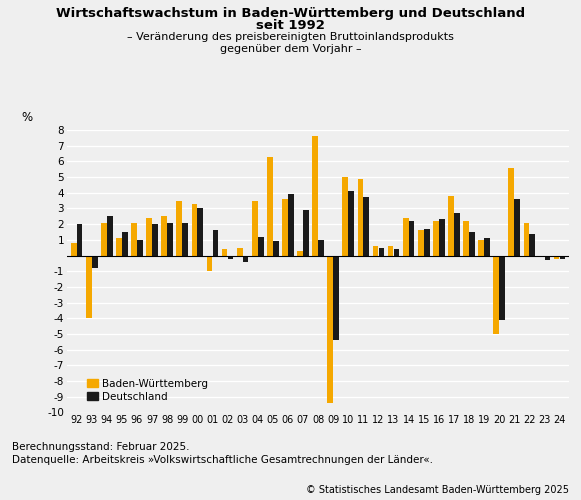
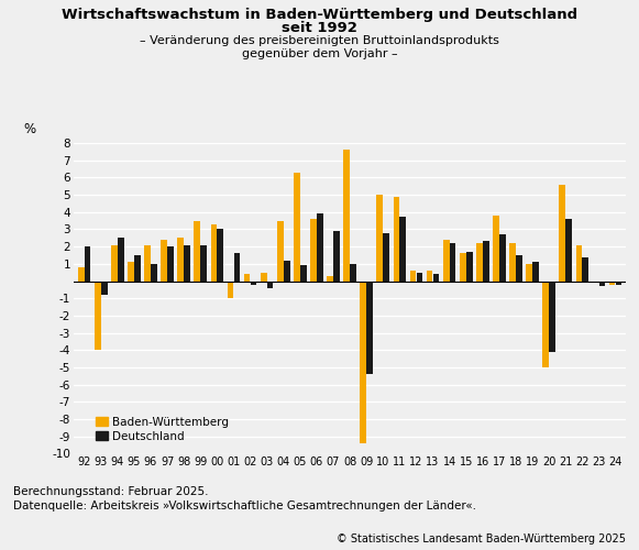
Deutschland/10: 4.1 -> 2.8
